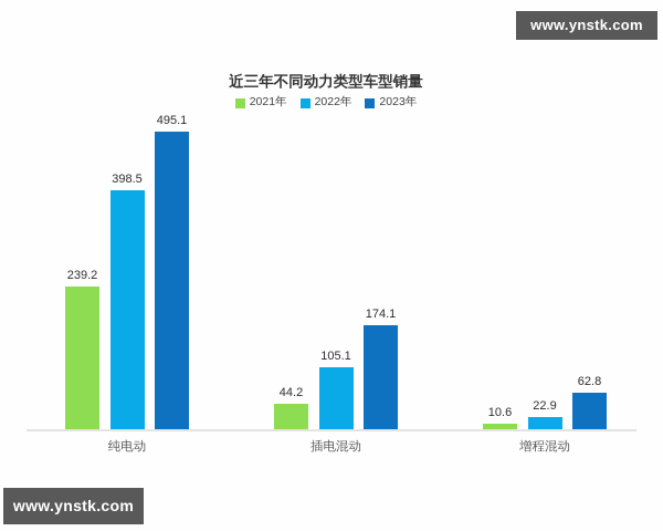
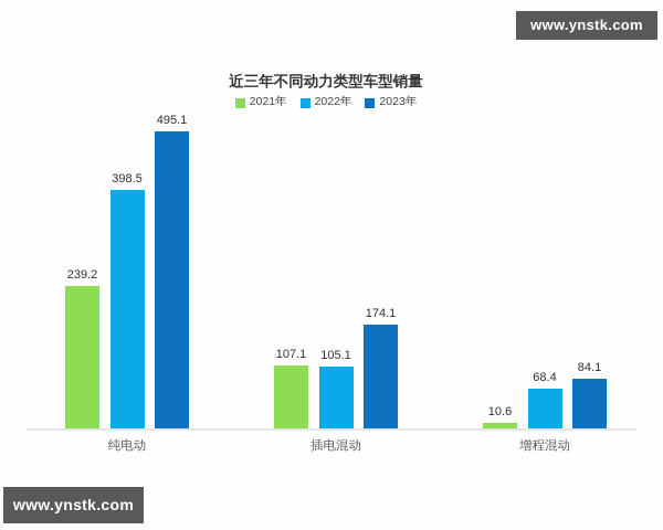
2021年/插电混动: 44.2 -> 107.1
2022年/增程混动: 22.9 -> 68.4
2023年/增程混动: 62.8 -> 84.1
